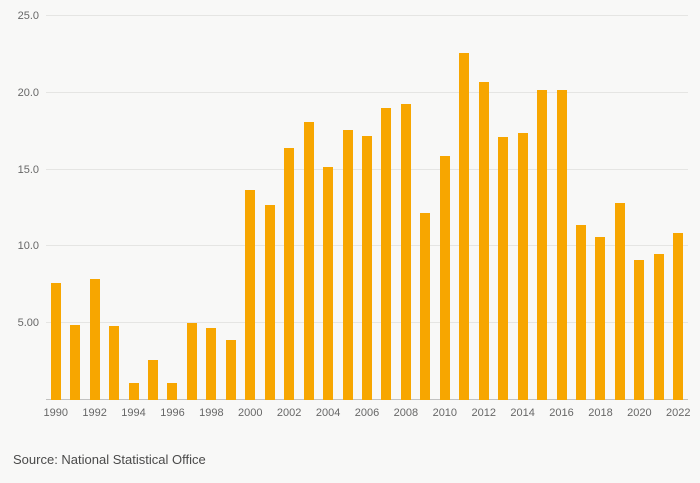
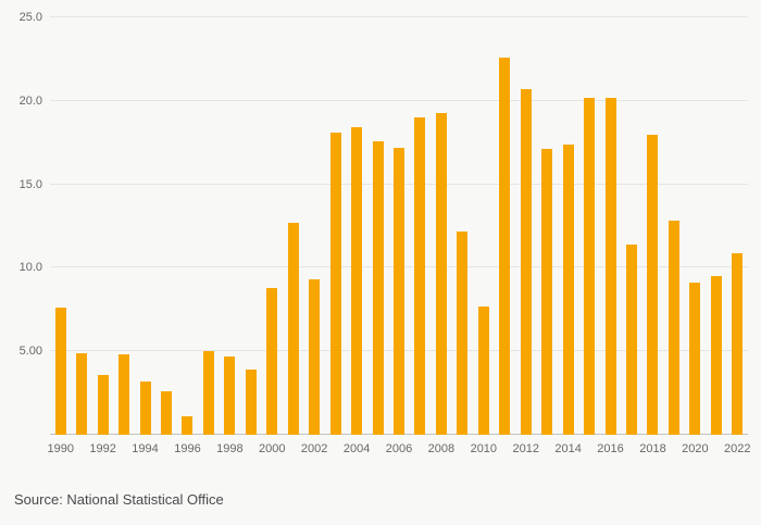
1992: 7.9 -> 3.6
1994: 1.1 -> 3.2
2000: 13.7 -> 8.8
2002: 16.4 -> 9.3
2004: 15.2 -> 18.4
2010: 15.9 -> 7.7
2018: 10.6 -> 18.0
